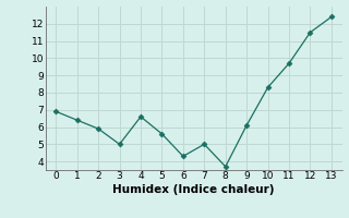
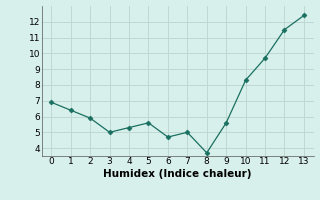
4: 6.6 -> 5.3
6: 4.3 -> 4.7
9: 6.1 -> 5.6
